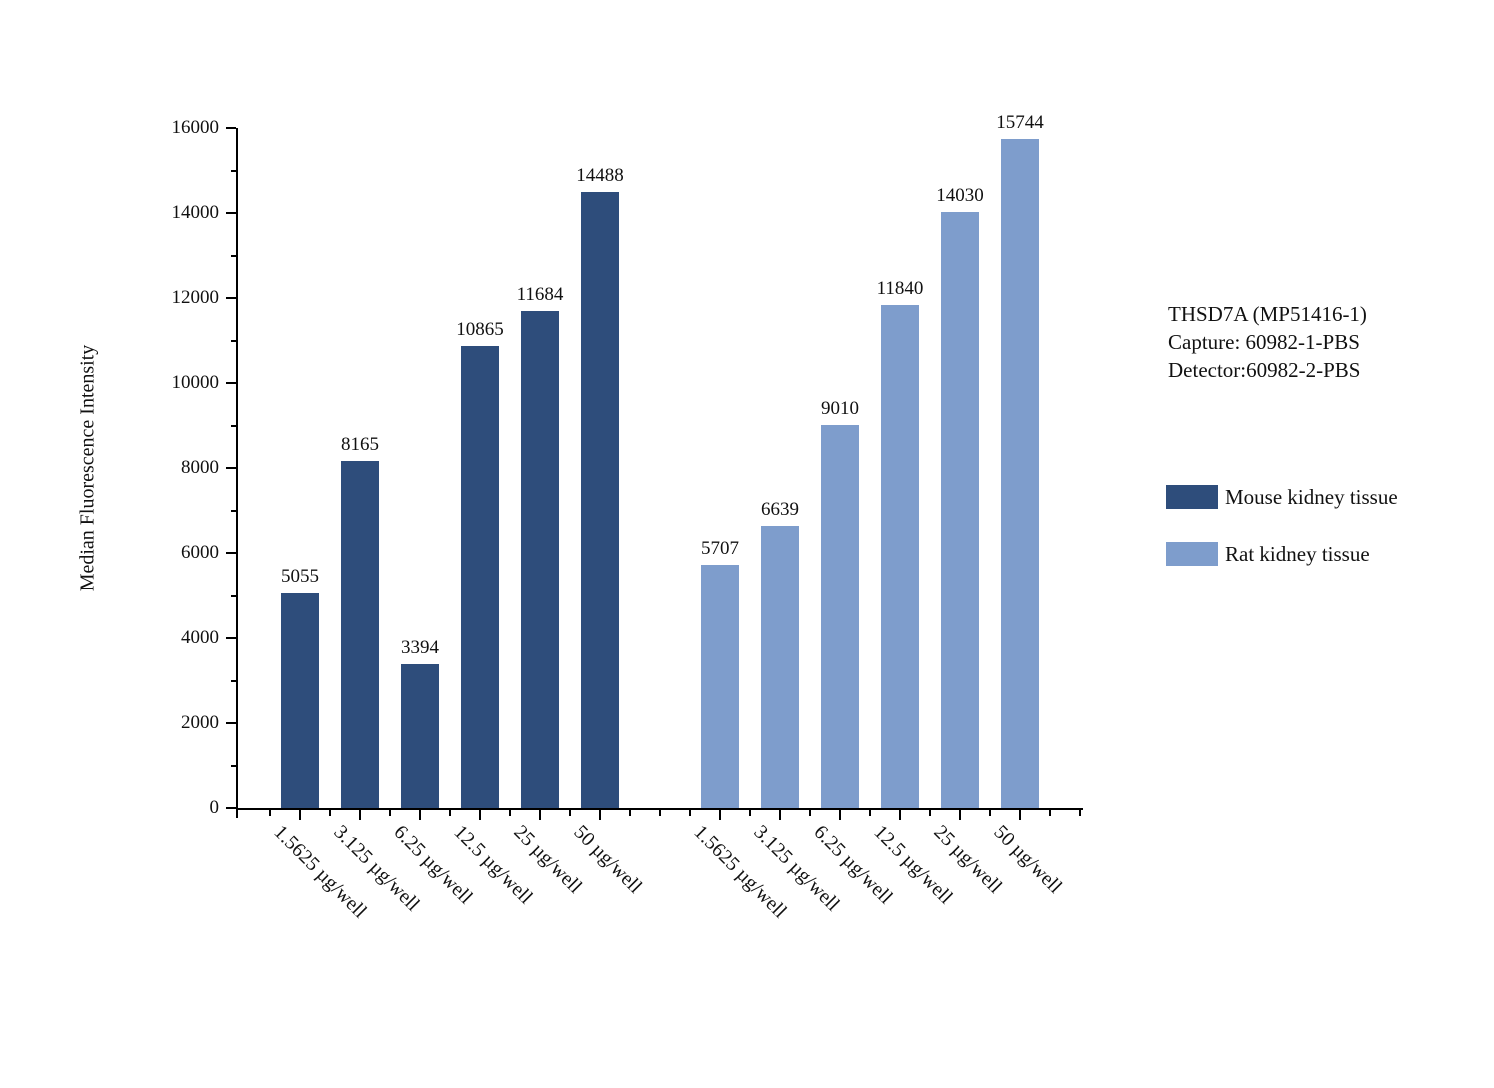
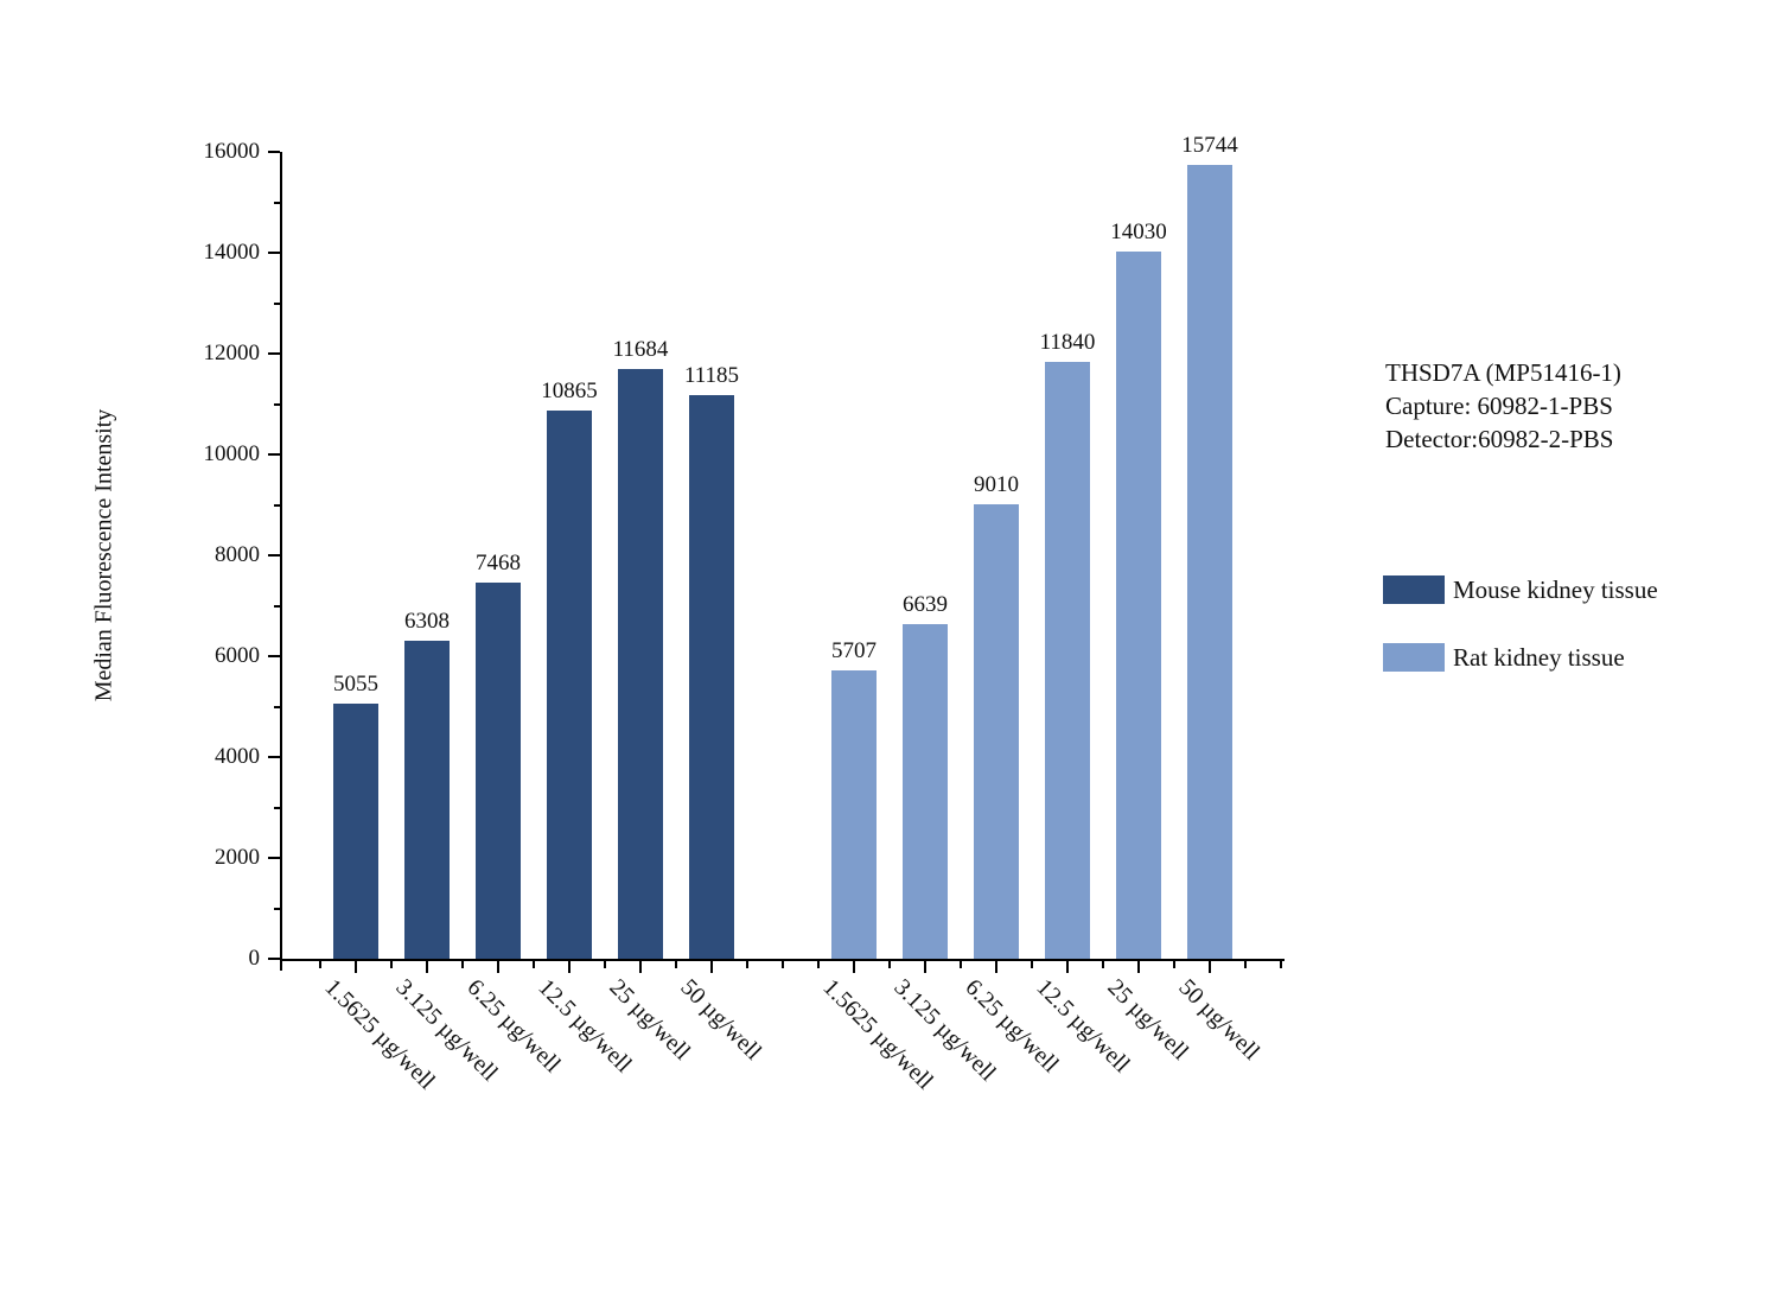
Mouse kidney tissue/3.125 µg/well: 8165 -> 6308
Mouse kidney tissue/6.25 µg/well: 3394 -> 7468
Mouse kidney tissue/50 µg/well: 14488 -> 11185
